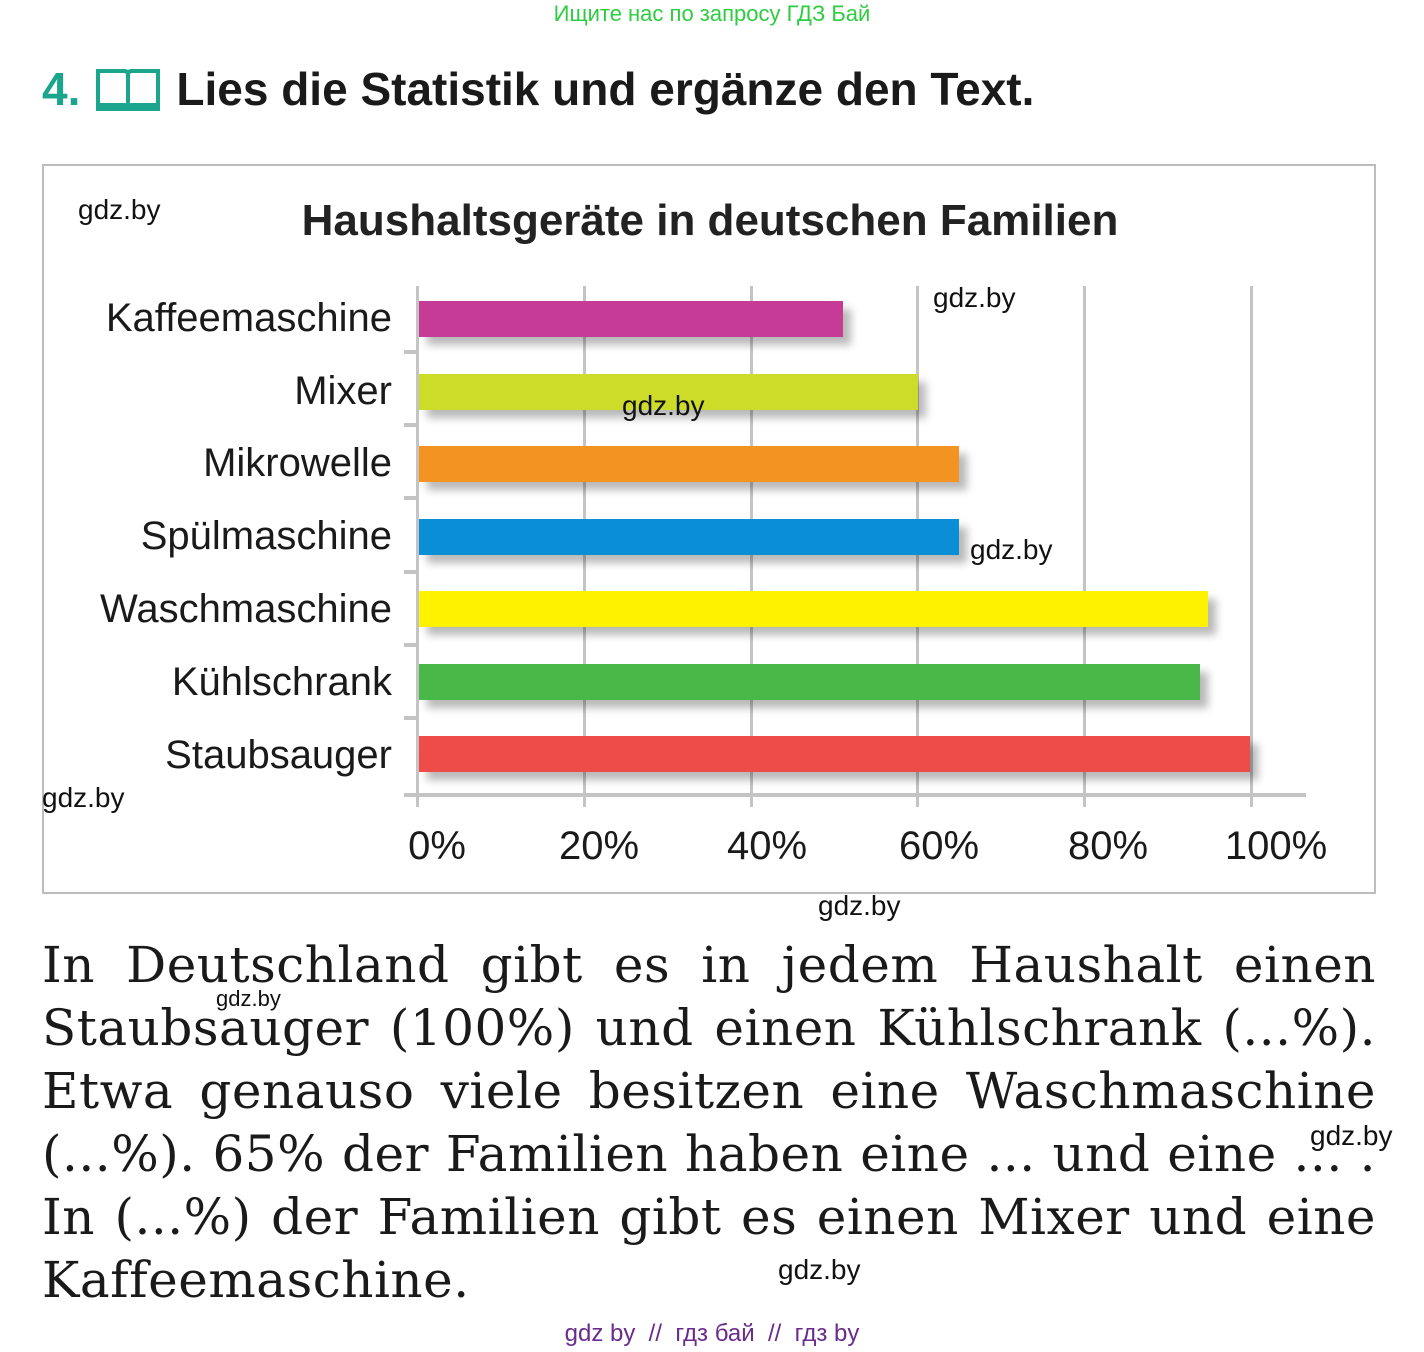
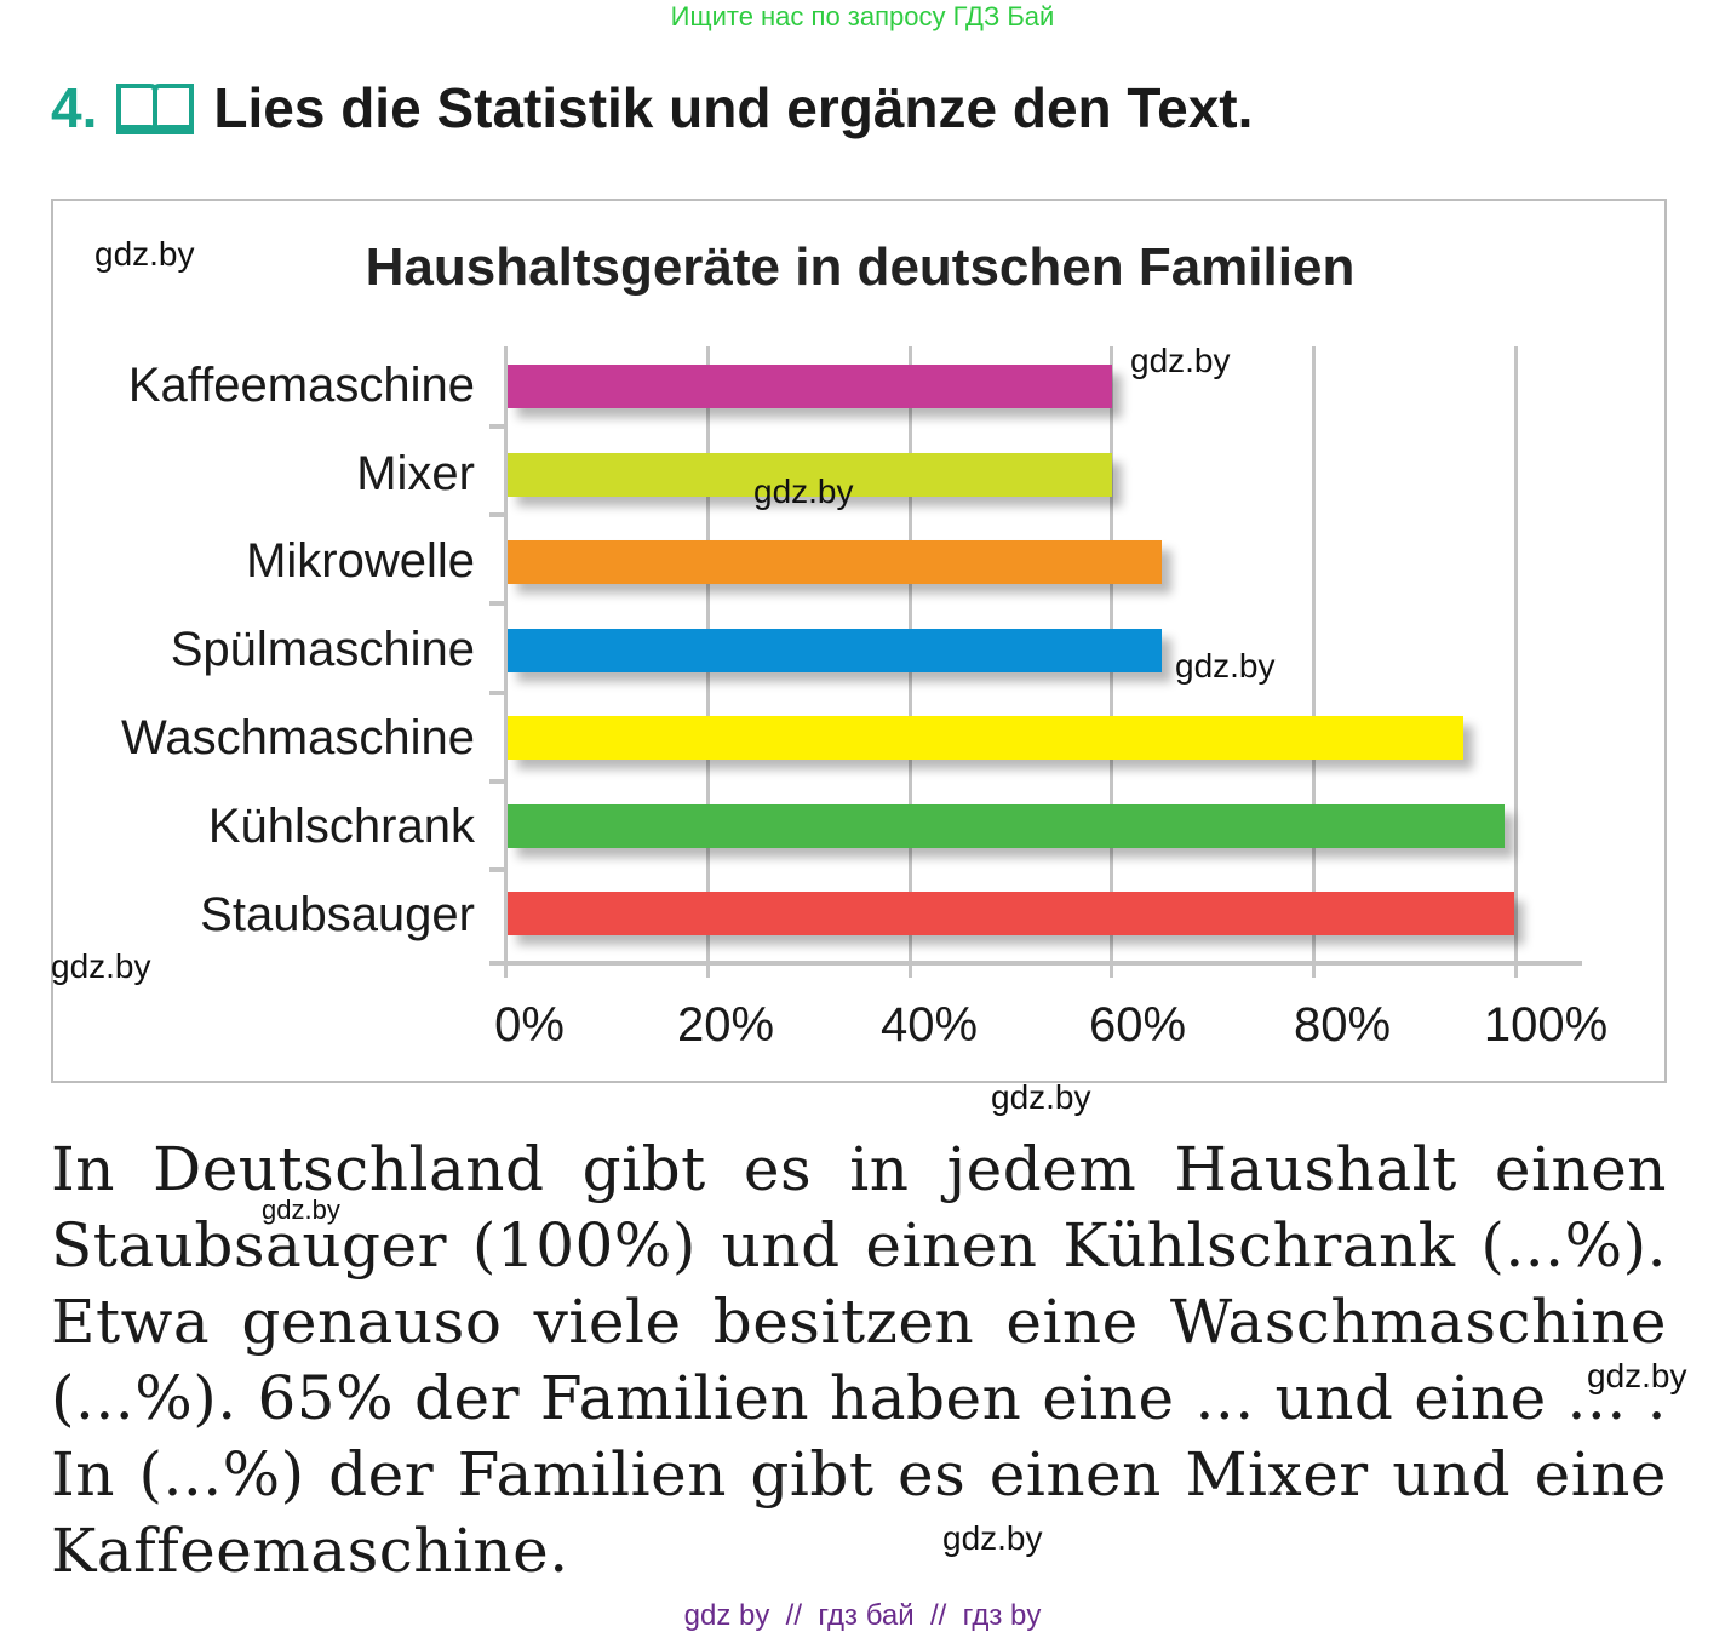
Kaffeemaschine: 51% -> 60%
Kühlschrank: 94% -> 99%
